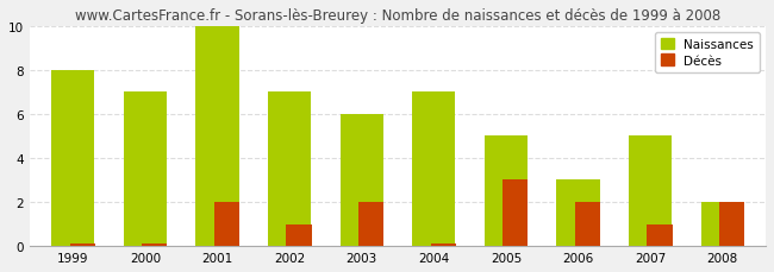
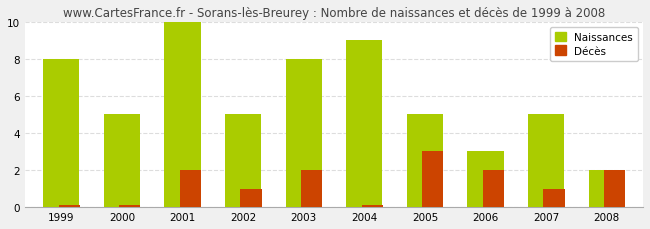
Naissances/2000: 7 -> 5
Naissances/2002: 7 -> 5
Naissances/2003: 6 -> 8
Naissances/2004: 7 -> 9
